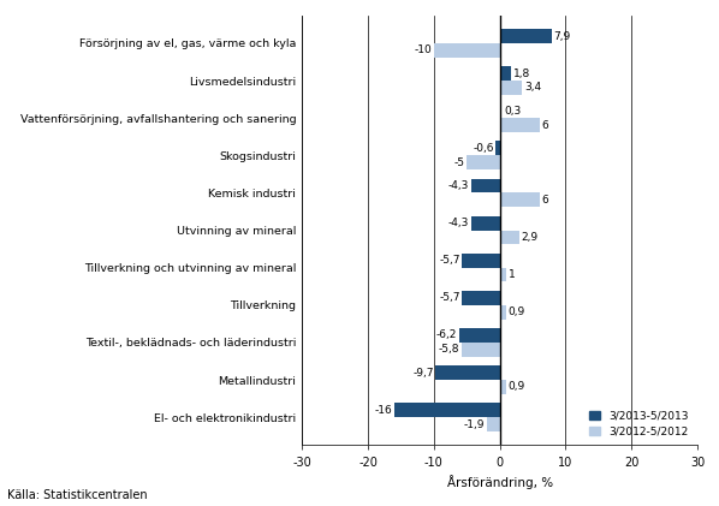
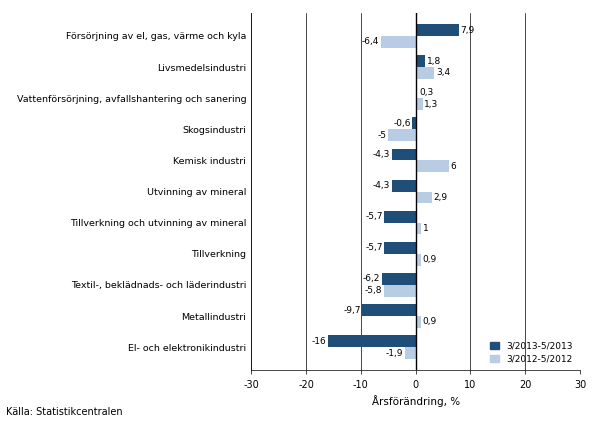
3/2012-5/2012/Försörjning av el, gas, värme och kyla: -10 -> -6,4
3/2012-5/2012/Vattenförsörjning, avfallshantering och sanering: 6 -> 1,3
